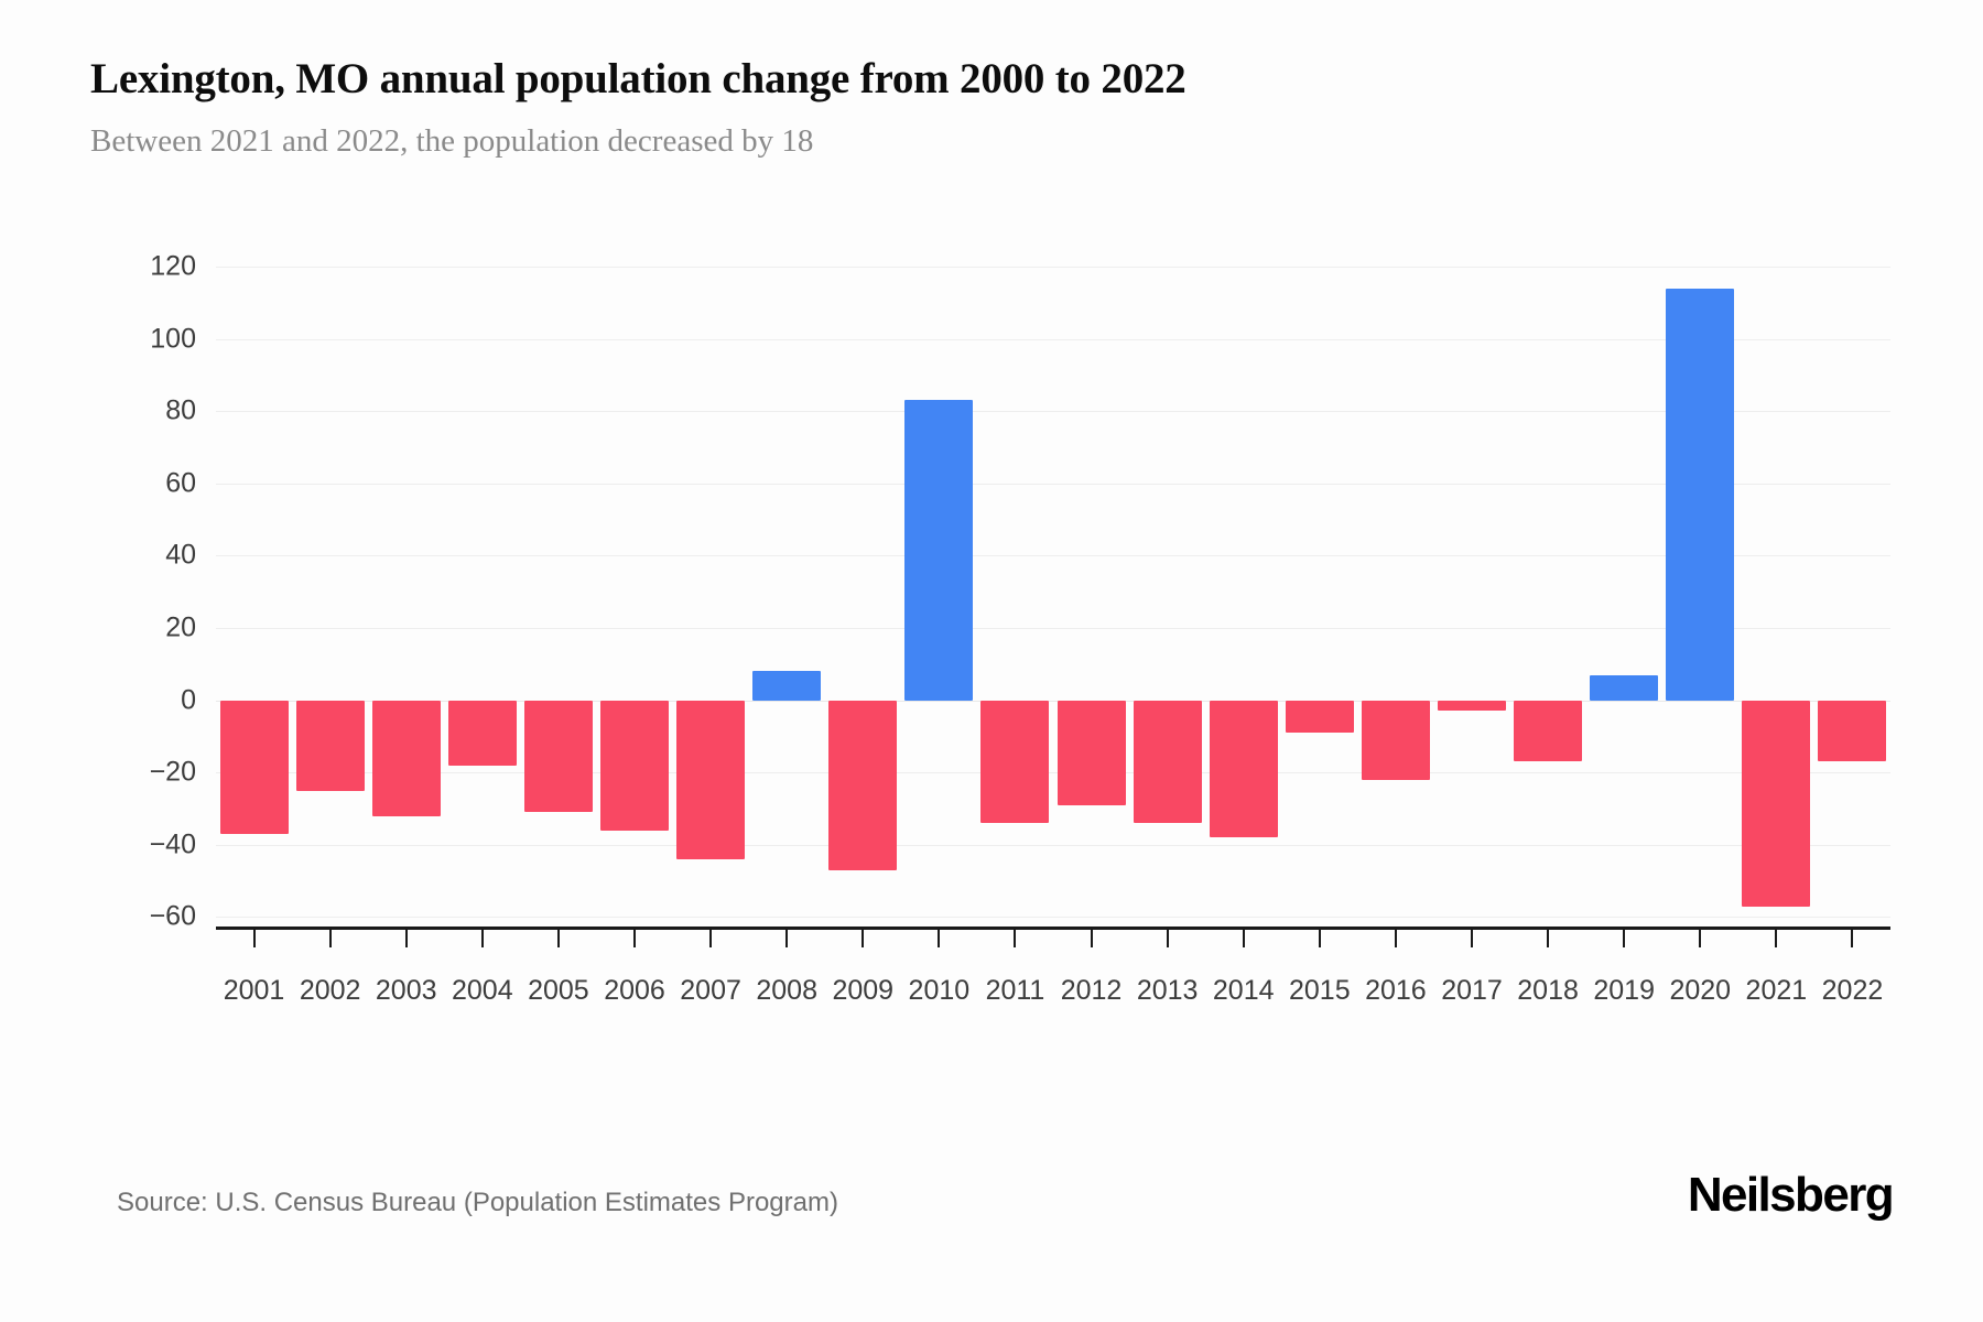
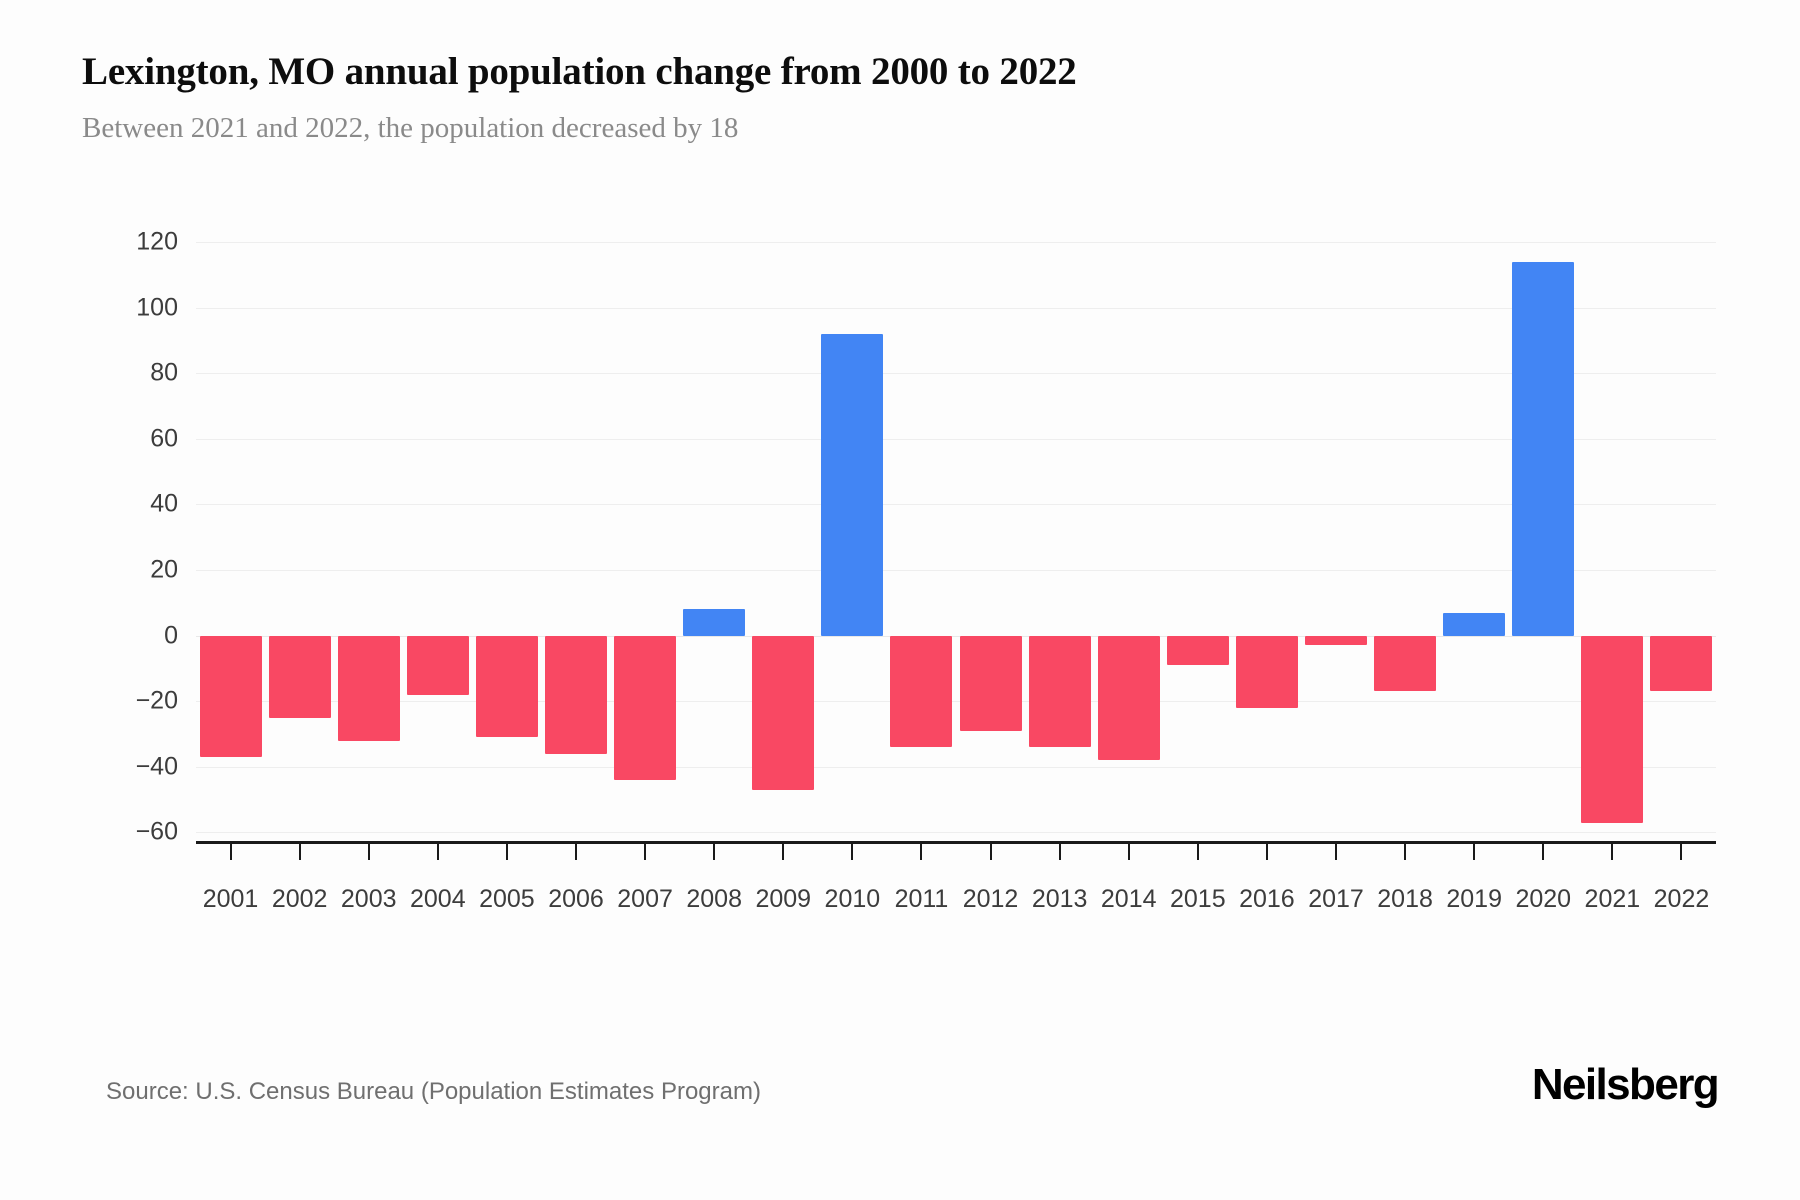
2010: 83 -> 92
